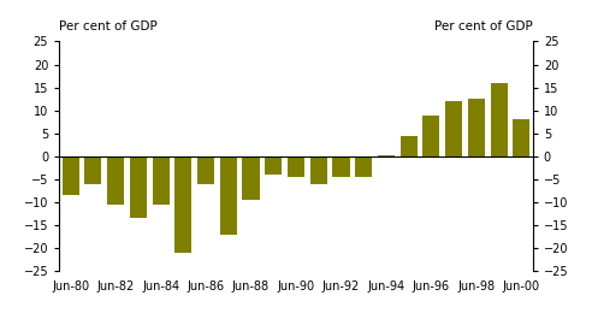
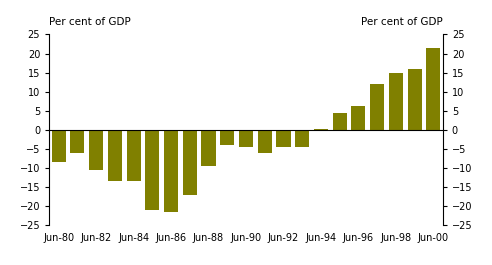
Jun-84: -10.5 -> -13.5
Jun-86: -6.0 -> -21.5
Jun-96: 9.0 -> 6.2
Jun-98: 12.5 -> 15.0
Jun-00: 8.0 -> 21.5
